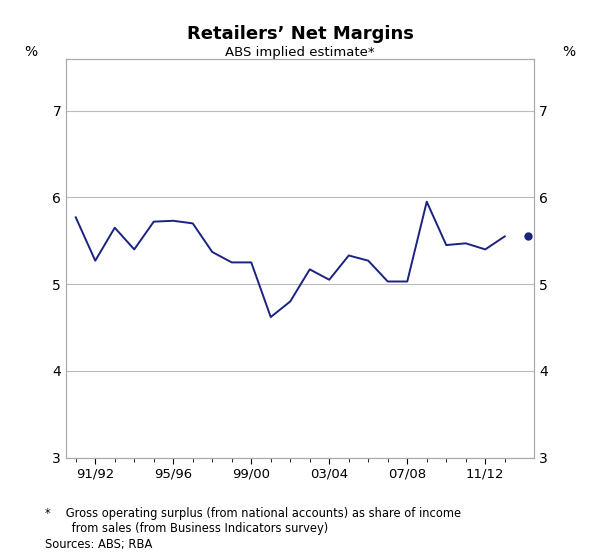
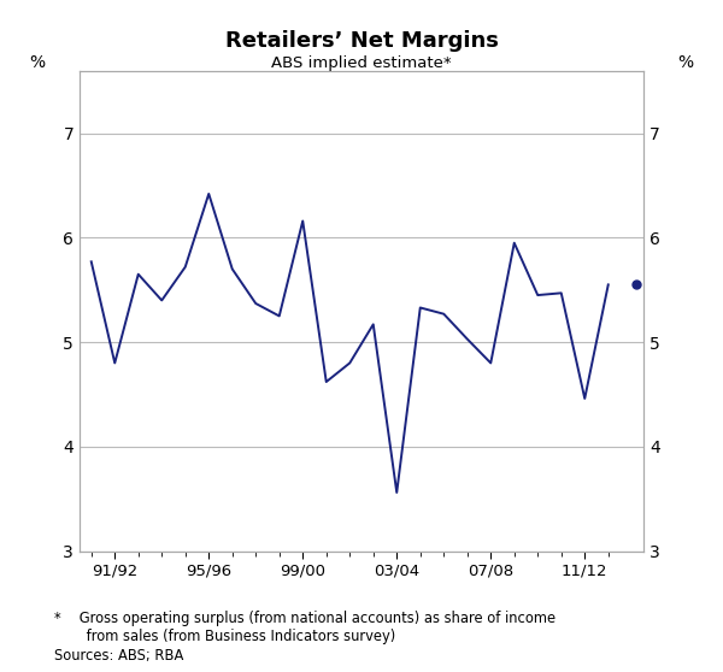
91/92: 5.27 -> 4.80
95/96: 5.73 -> 6.42
99/00: 5.25 -> 6.16
03/04: 5.05 -> 3.56
07/08: 5.03 -> 4.80
11/12: 5.40 -> 4.46
